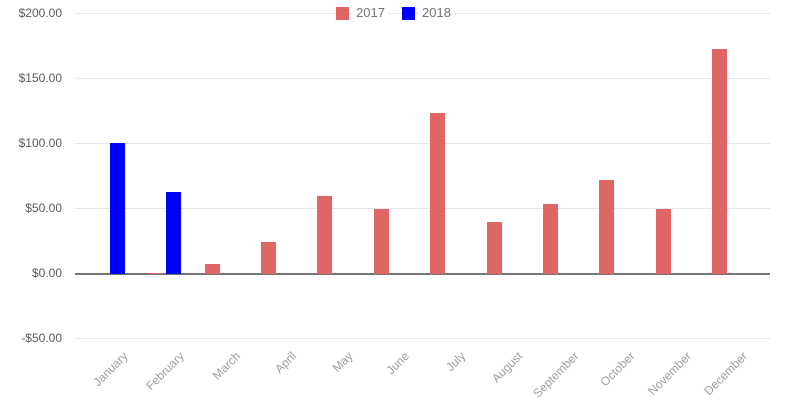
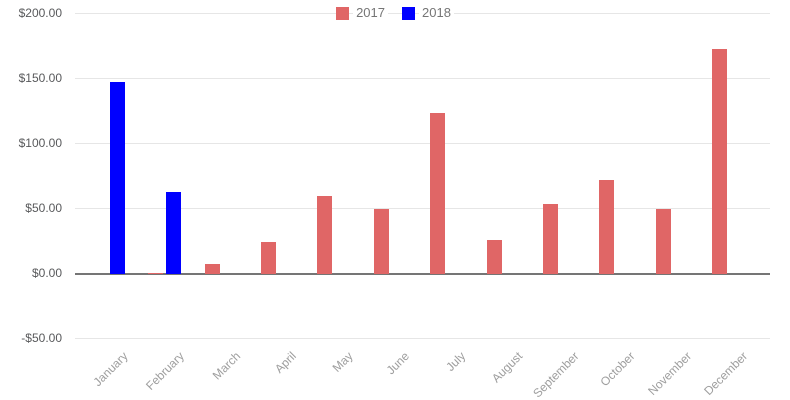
2018/January: $101 -> $148
2017/August: $40 -> $26
